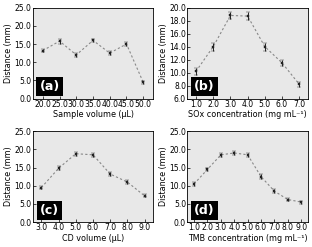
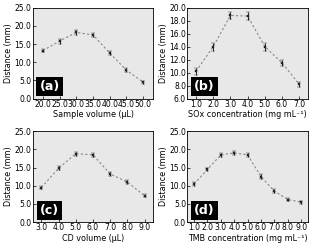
30.0: 12.0 -> 18.2
35.0: 16.0 -> 17.5
45.0: 15.0 -> 7.8
